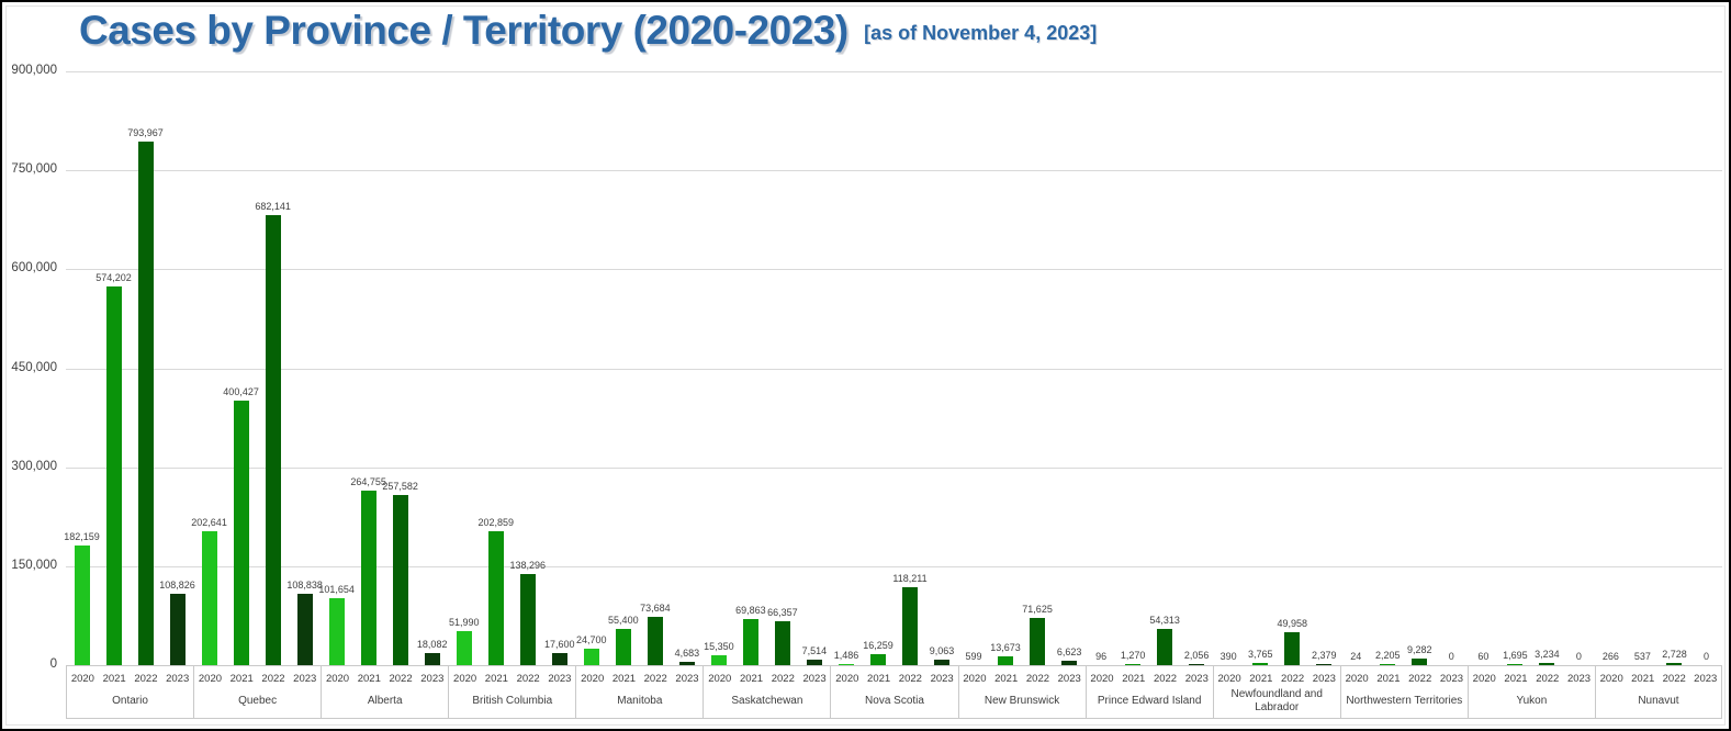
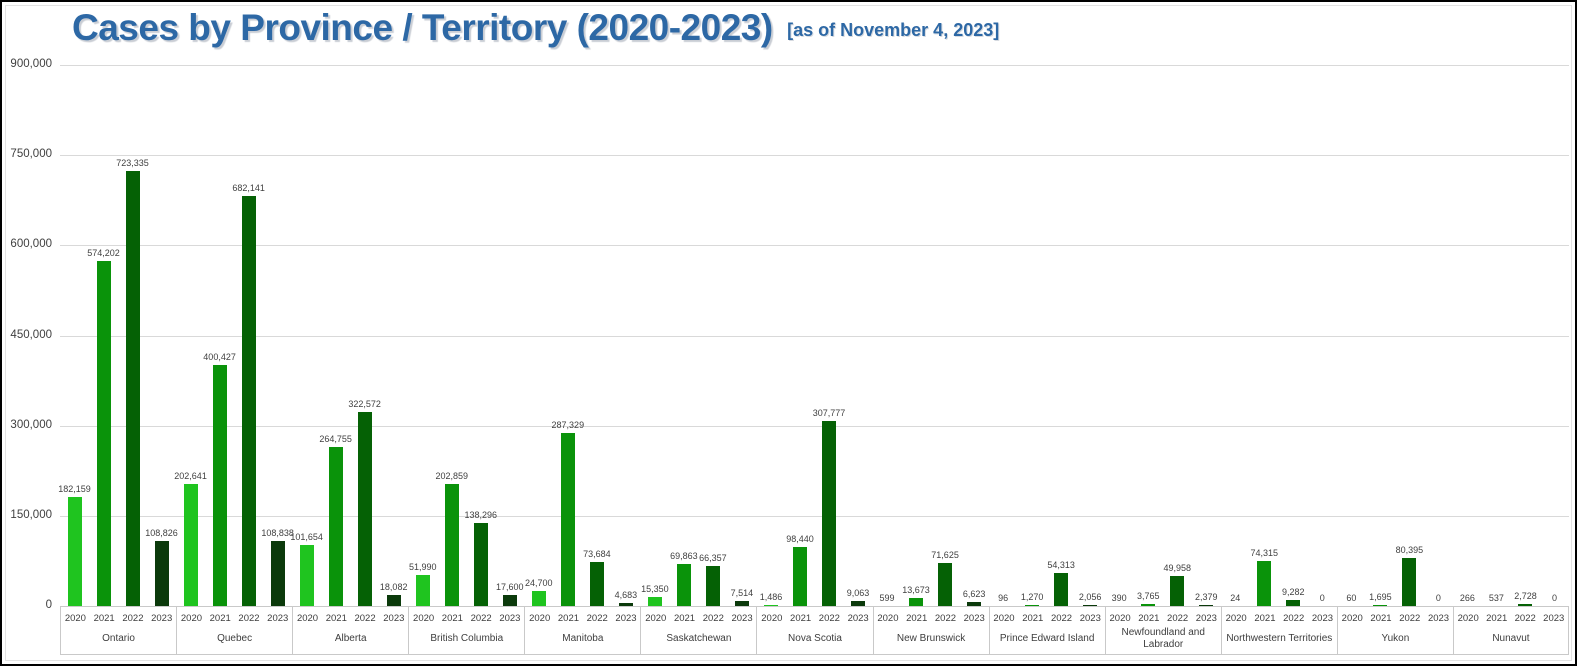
2022/Ontario: 793,967 -> 723,335
2022/Alberta: 257,582 -> 322,572
2021/Manitoba: 55,400 -> 287,329
2021/Nova Scotia: 16,259 -> 98,440
2022/Nova Scotia: 118,211 -> 307,777
2021/Northwestern Territories: 2,205 -> 74,315
2022/Yukon: 3,234 -> 80,395
